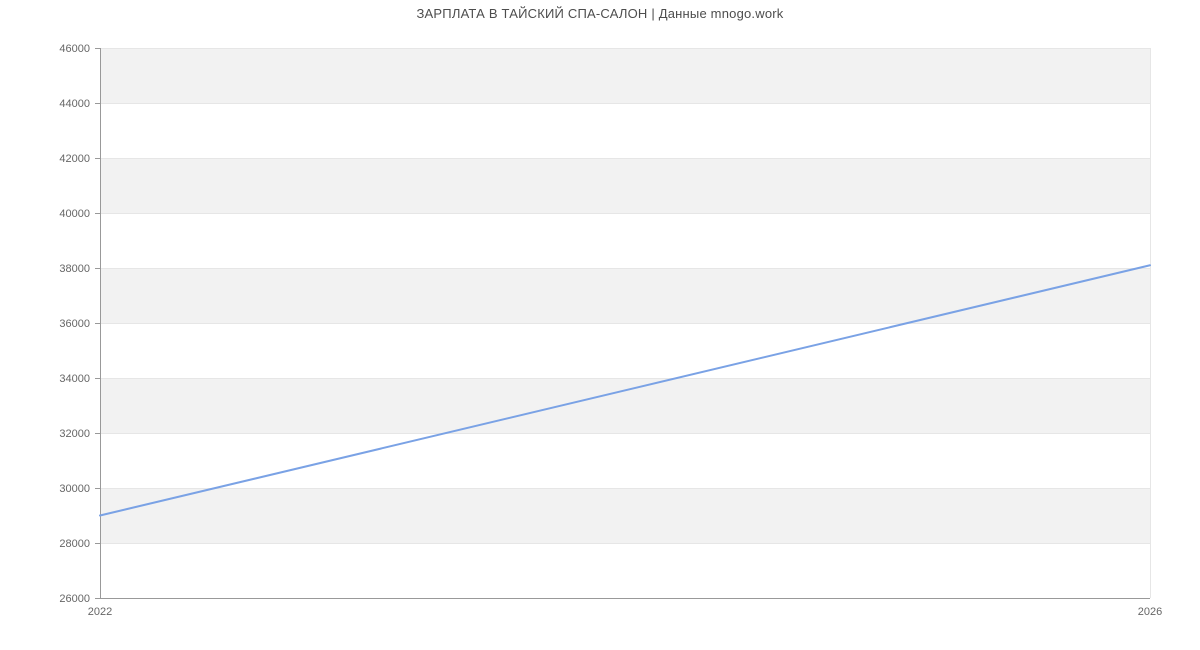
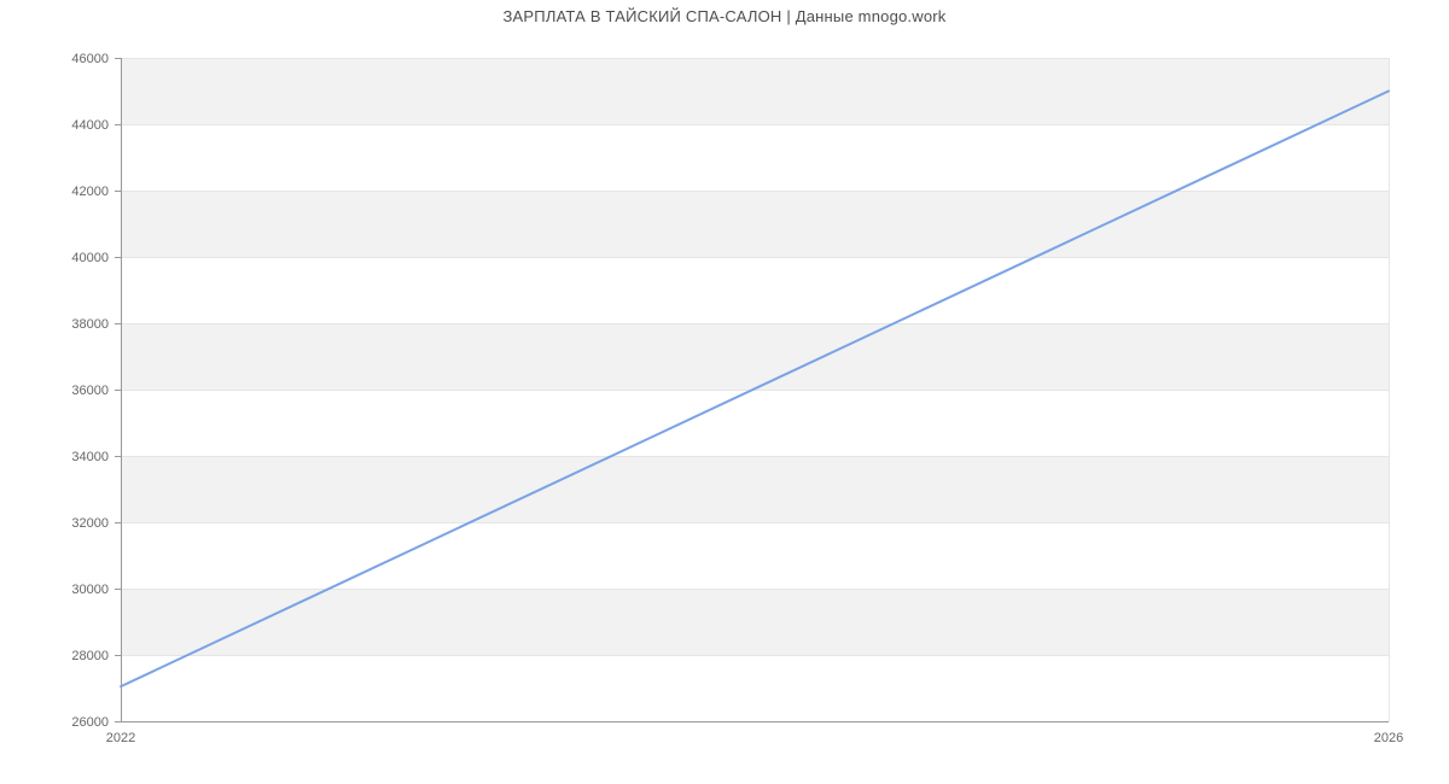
2022: 29000 -> 27000
2026: 38100 -> 45000
